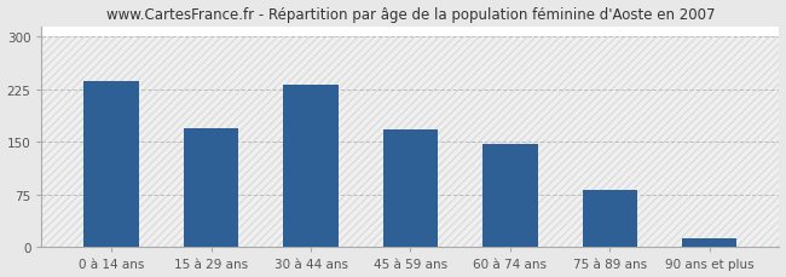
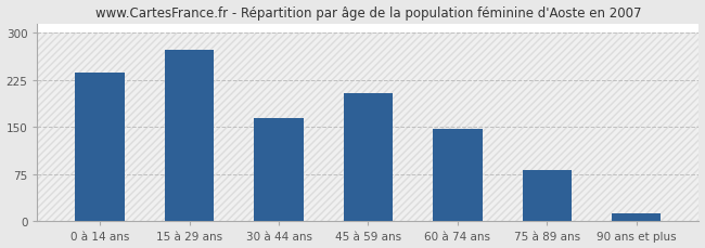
15 à 29 ans: 170 -> 272
30 à 44 ans: 232 -> 164
45 à 59 ans: 168 -> 204
